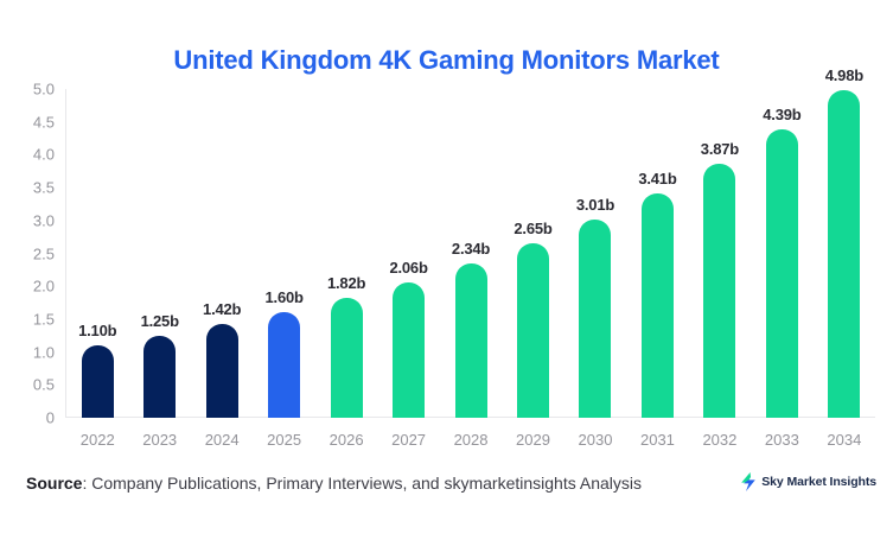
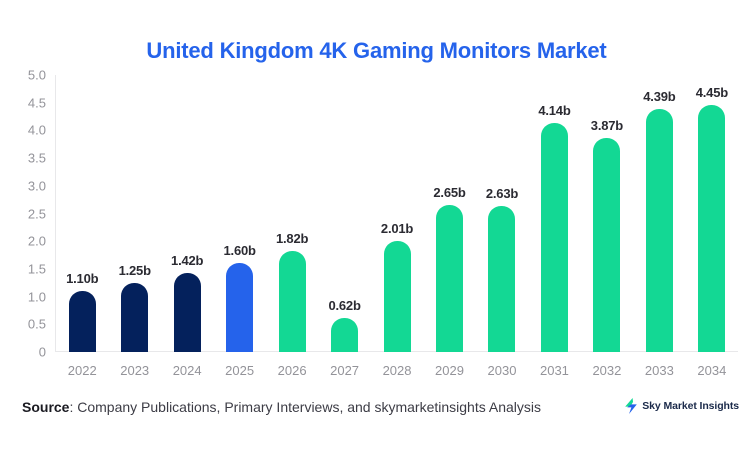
2027: 2.06b -> 0.62b
2028: 2.34b -> 2.01b
2030: 3.01b -> 2.63b
2031: 3.41b -> 4.14b
2034: 4.98b -> 4.45b
